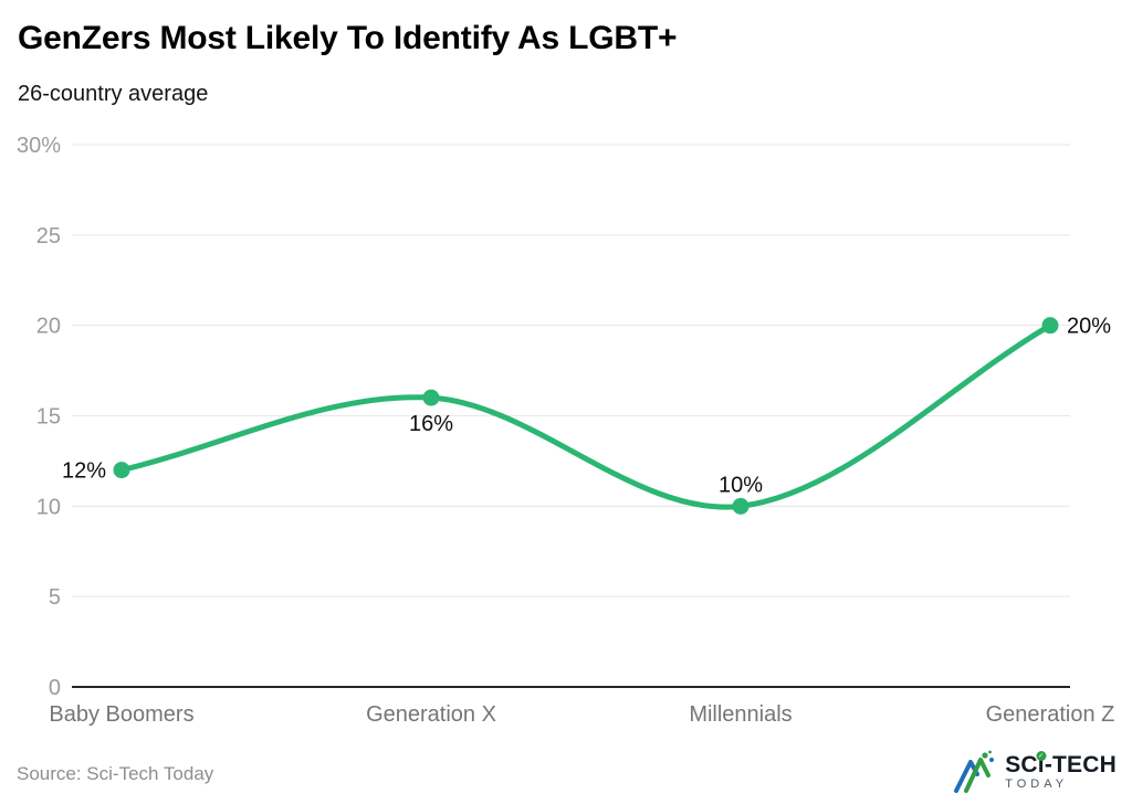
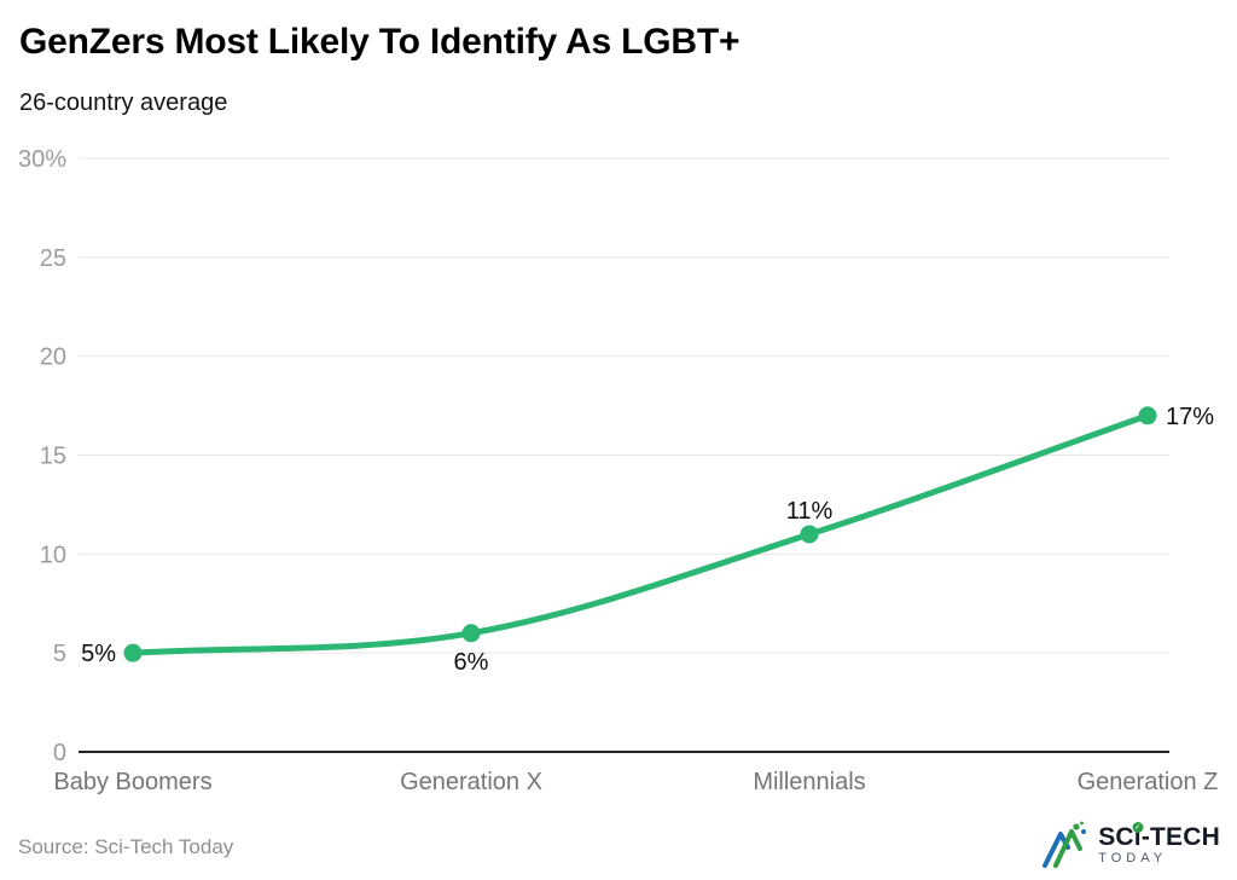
Baby Boomers: 12% -> 5%
Generation X: 16% -> 6%
Millennials: 10% -> 11%
Generation Z: 20% -> 17%
